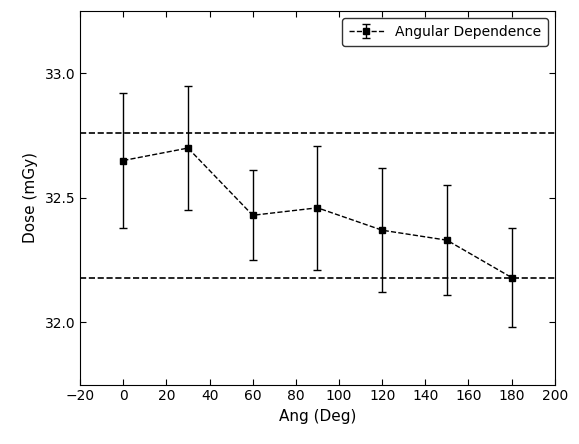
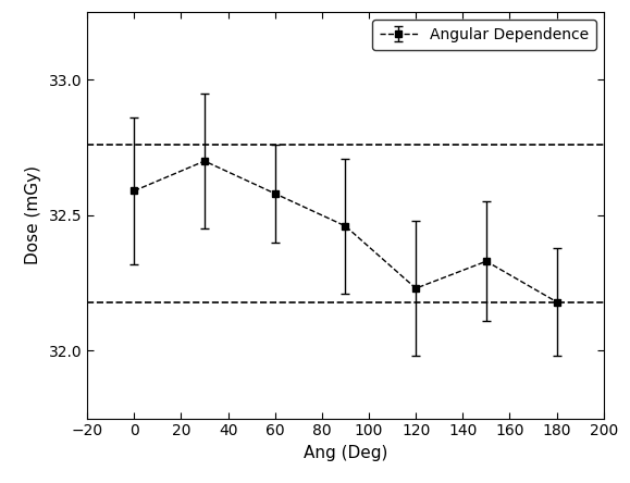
0: 32.65 -> 32.59
60: 32.43 -> 32.58
120: 32.37 -> 32.23
